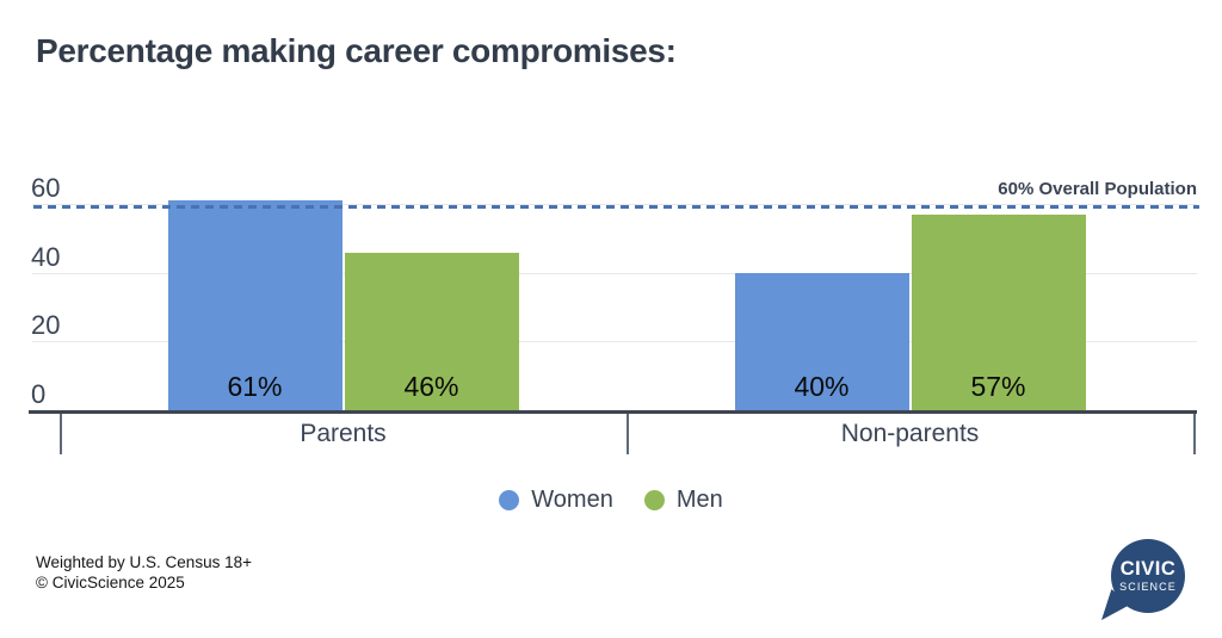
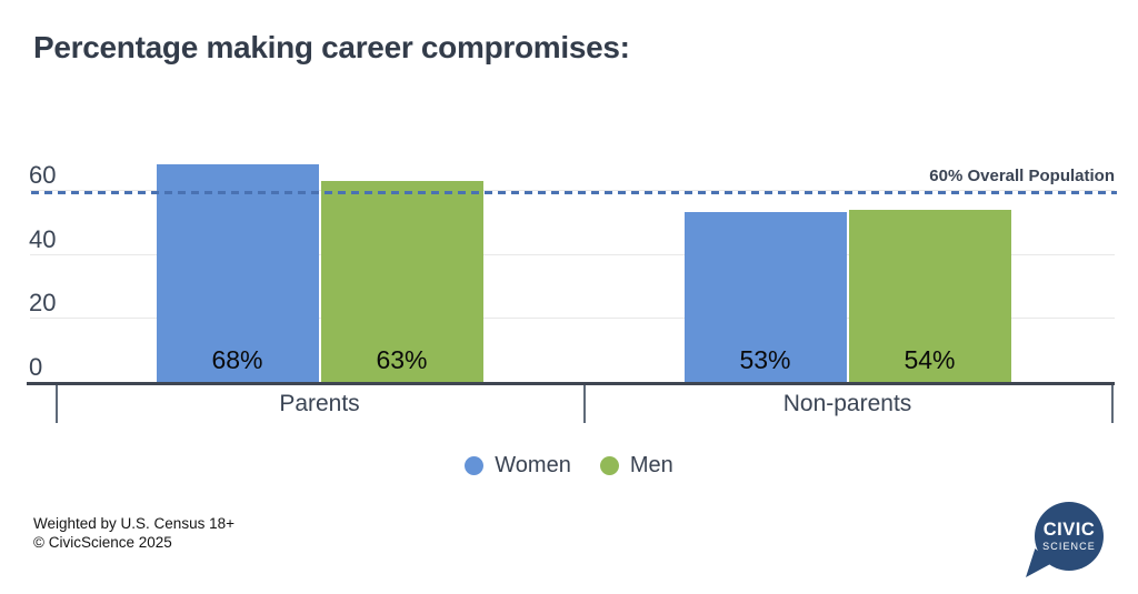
Women/Parents: 61% -> 68%
Men/Parents: 46% -> 63%
Women/Non-parents: 40% -> 53%
Men/Non-parents: 57% -> 54%
